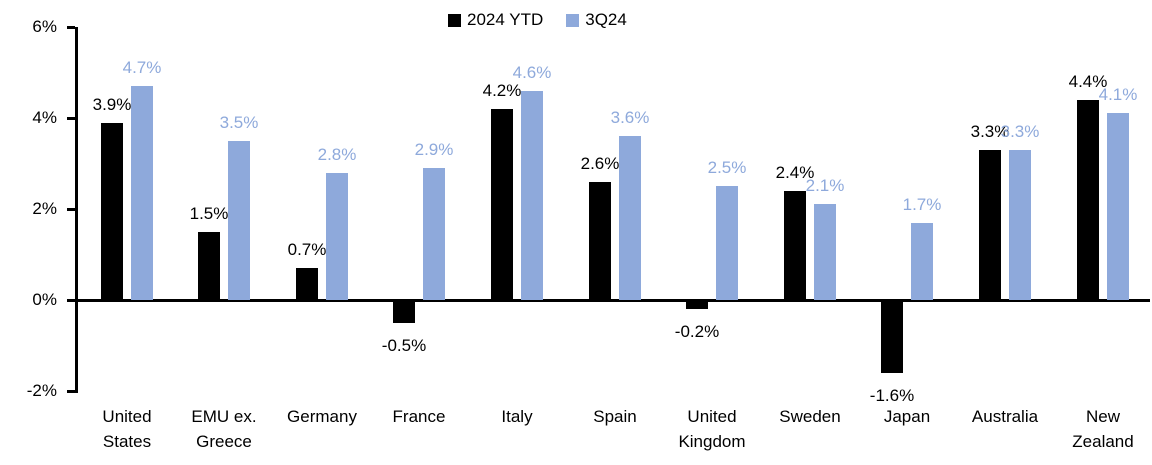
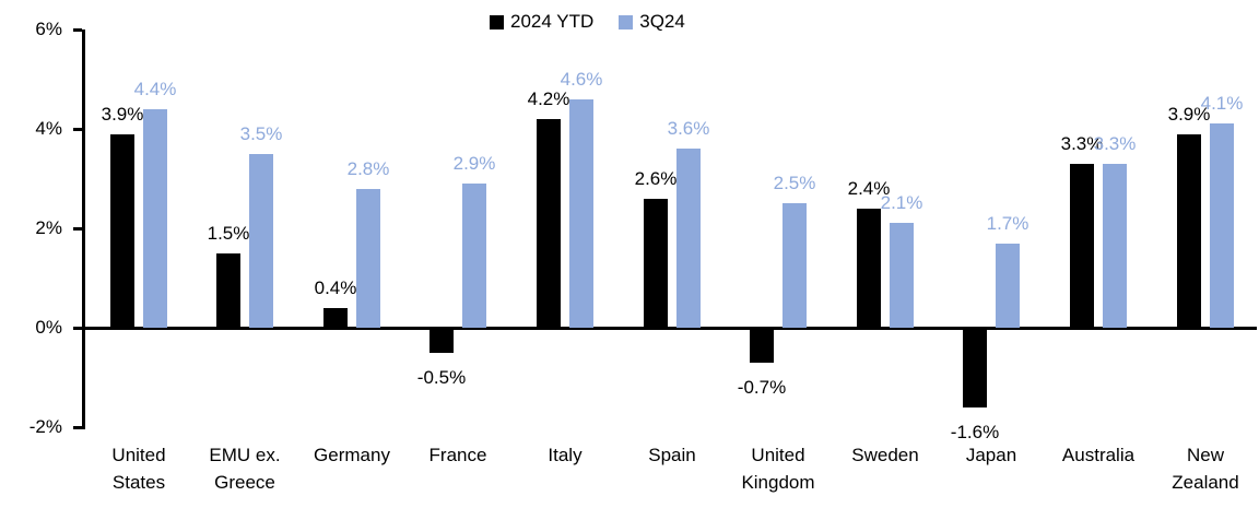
3Q24/United States: 4.7% -> 4.4%
2024 YTD/Germany: 0.7% -> 0.4%
2024 YTD/United Kingdom: -0.2% -> -0.7%
2024 YTD/New Zealand: 4.4% -> 3.9%
